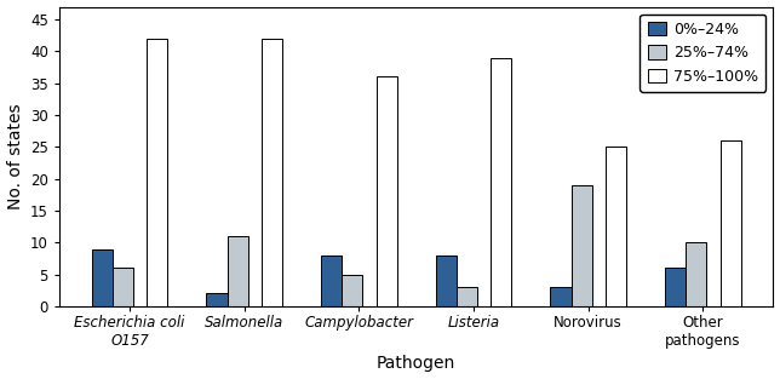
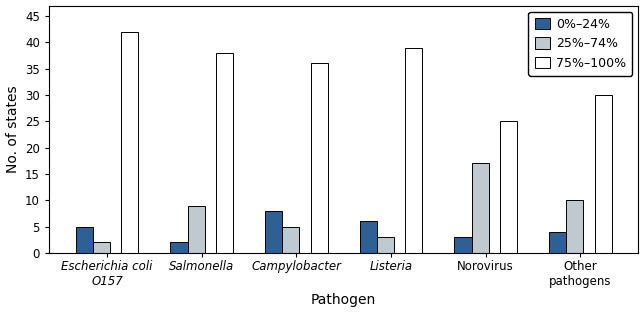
0%–24%/Escherichia coli O157: 9 -> 5
25%–74%/Escherichia coli O157: 6 -> 2
25%–74%/Salmonella: 11 -> 9
75%–100%/Salmonella: 42 -> 38
0%–24%/Listeria: 8 -> 6
25%–74%/Norovirus: 19 -> 17
0%–24%/Other pathogens: 6 -> 4
75%–100%/Other pathogens: 26 -> 30
